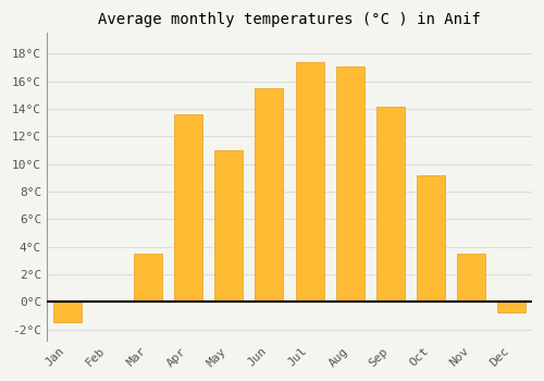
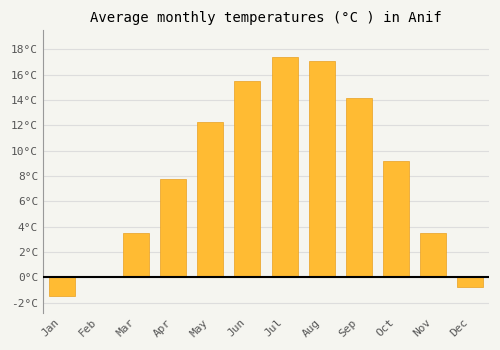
Apr: 13.6°C -> 7.8°C
May: 11.0°C -> 12.3°C
